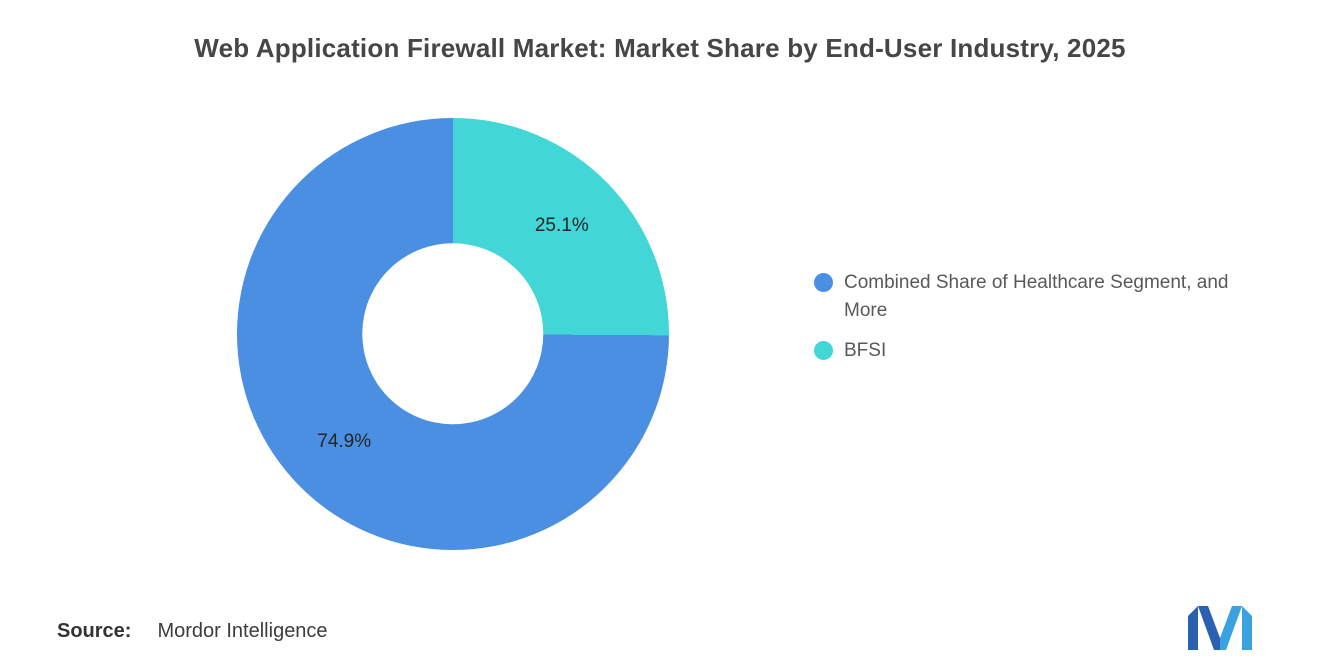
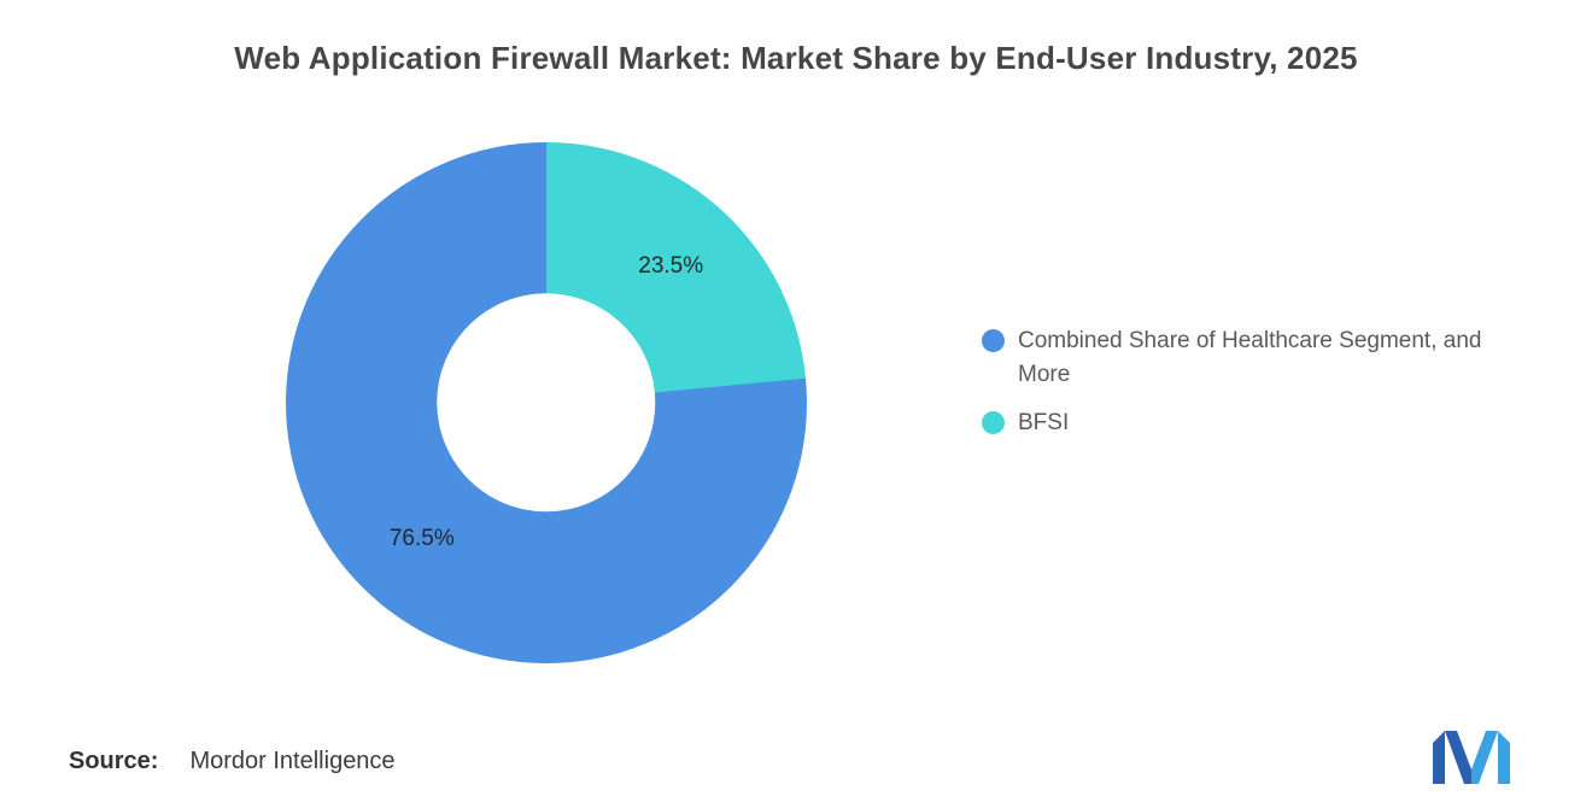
Combined Share of Healthcare Segment, and More: 74.9% -> 76.5%
BFSI: 25.1% -> 23.5%
